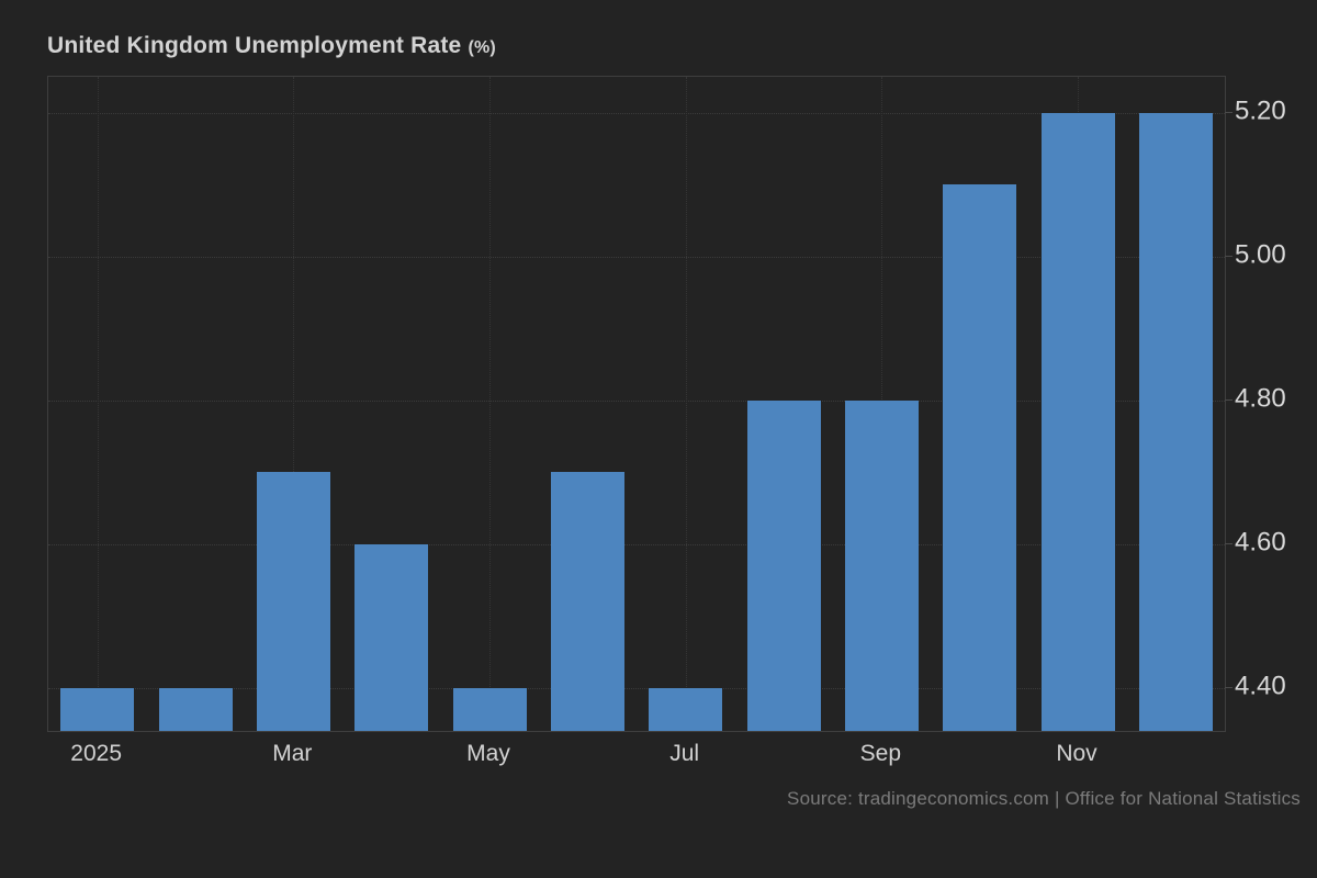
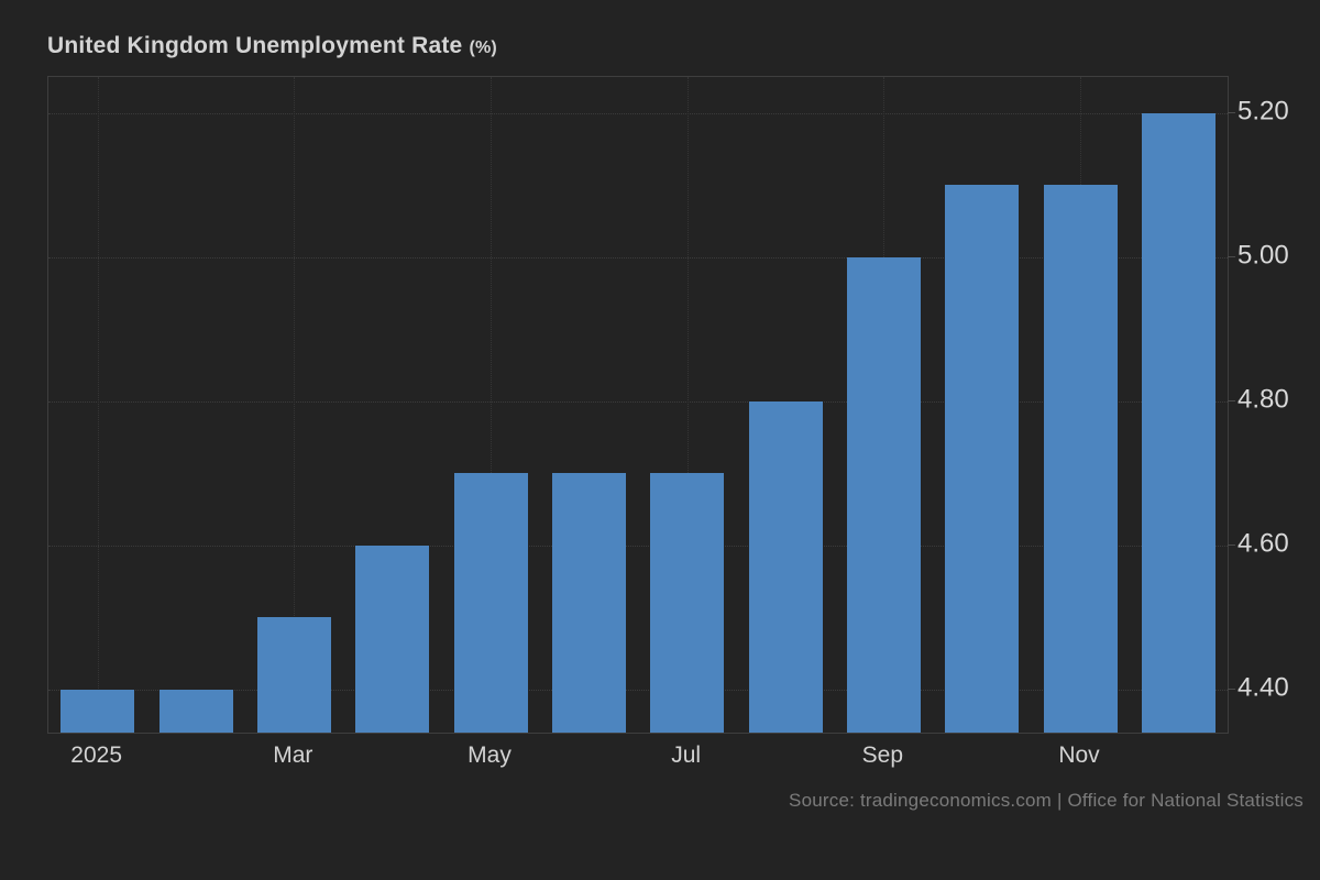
Mar: 4.7 -> 4.5
May: 4.4 -> 4.7
Jul: 4.4 -> 4.7
Sep: 4.8 -> 5.0
Nov: 5.2 -> 5.1
